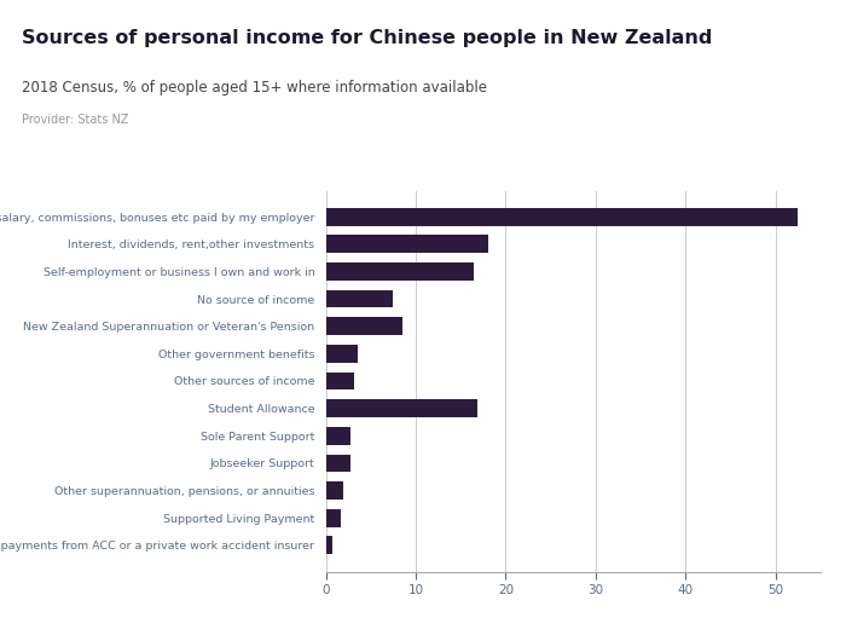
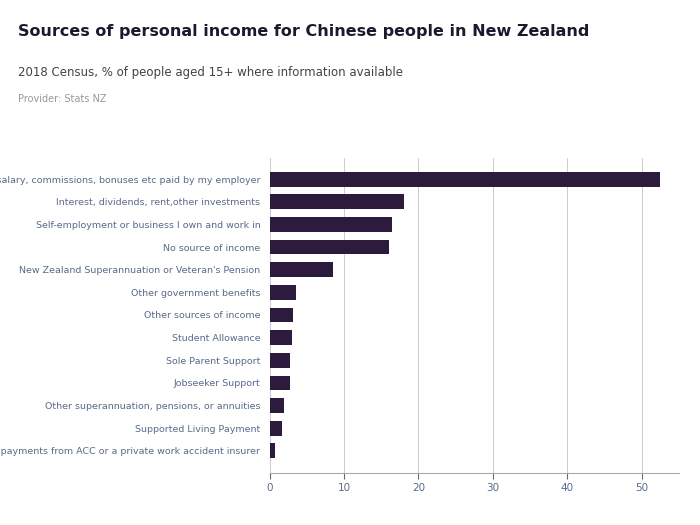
No source of income: 7.4 -> 16.0
Student Allowance: 16.8 -> 3.0
